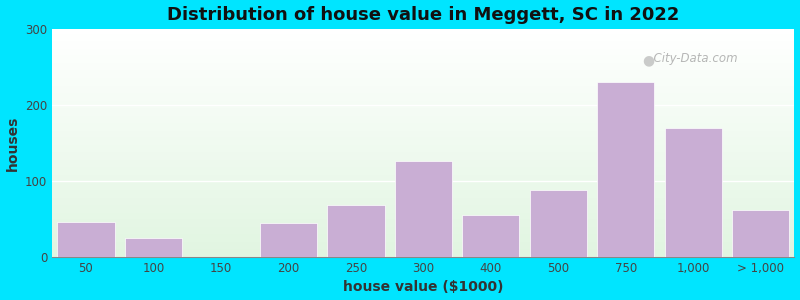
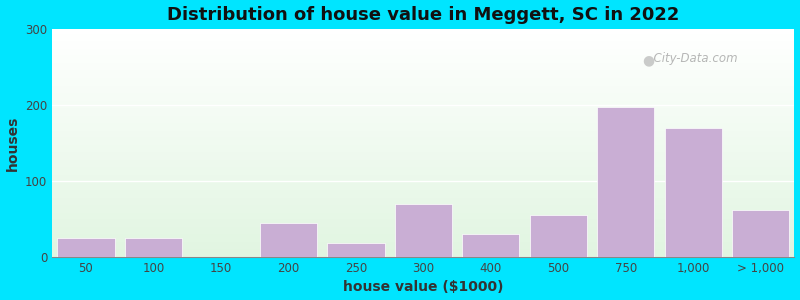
50: 46 -> 25
250: 68 -> 18
300: 126 -> 70
400: 56 -> 30
500: 88 -> 55
750: 230 -> 197
